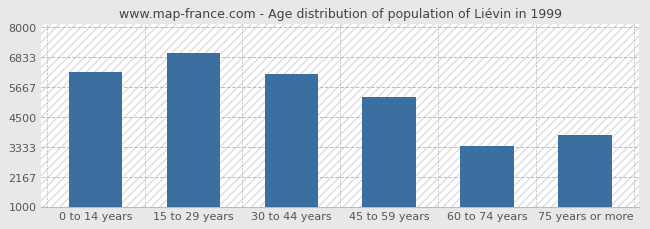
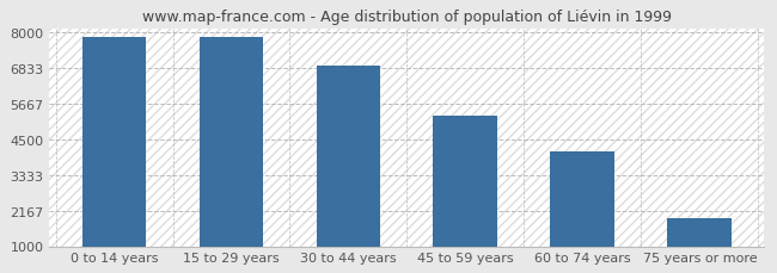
0 to 14 years: 6250 -> 7850
15 to 29 years: 7000 -> 7820
30 to 44 years: 6150 -> 6900
60 to 74 years: 3350 -> 4100
75 years or more: 3800 -> 1900
